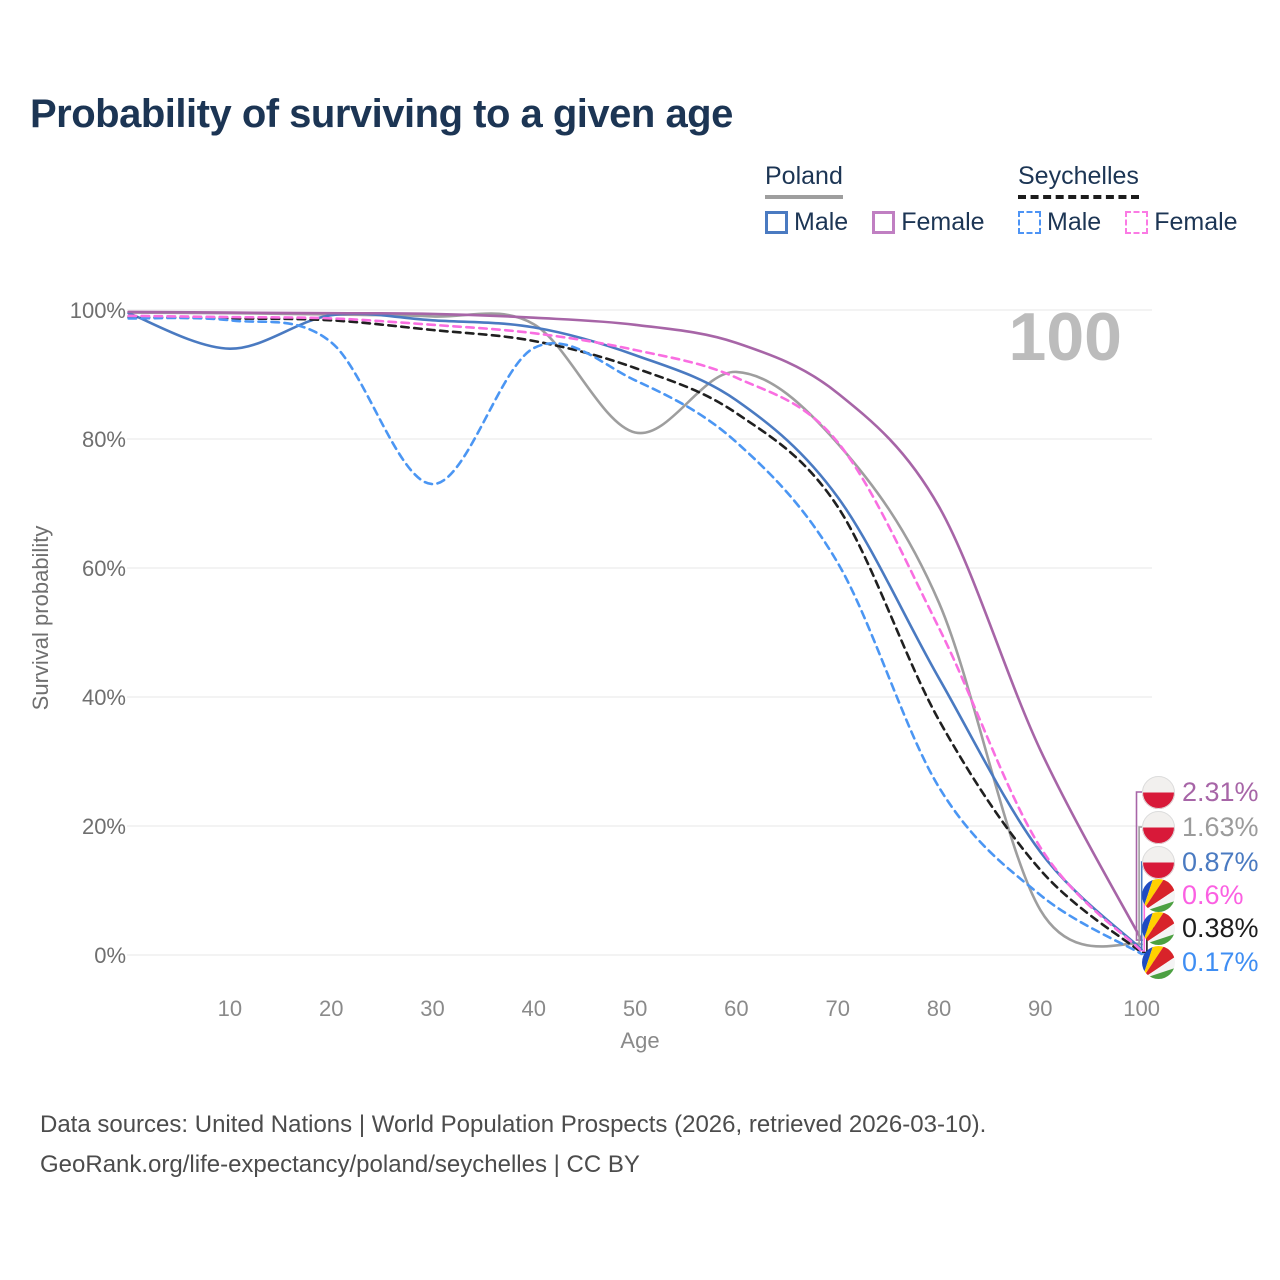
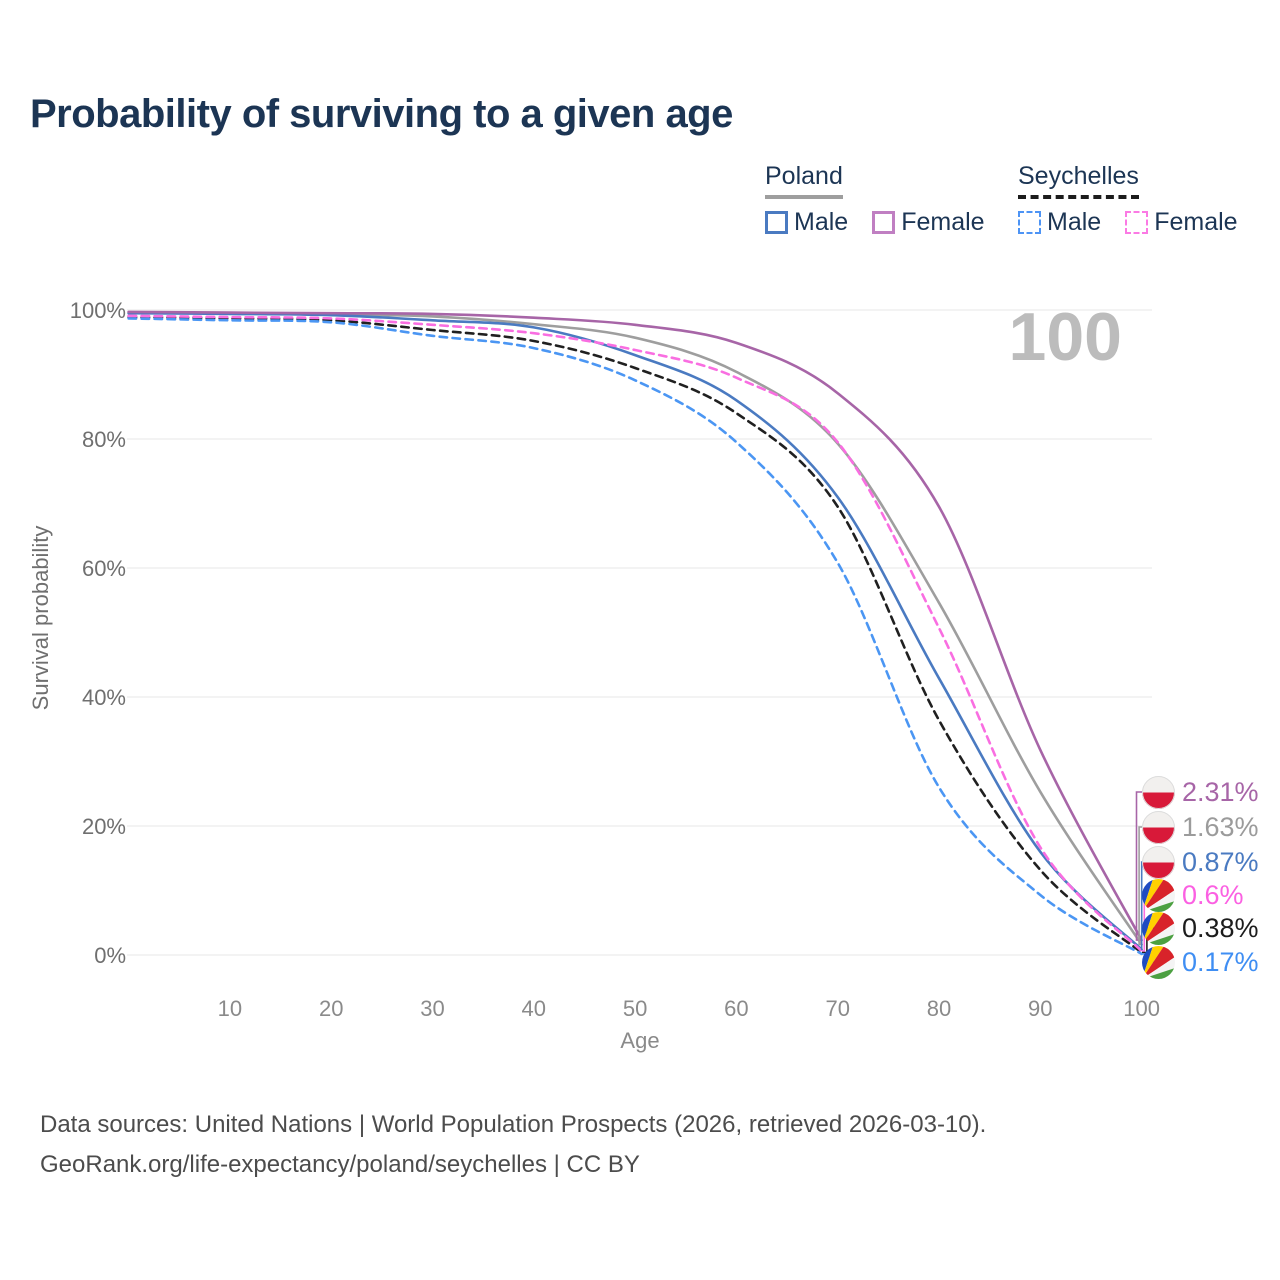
Poland Male/10: 94% -> 99%
Seychelles Male/20: 95% -> 98%
Seychelles Male/30: 73% -> 96%
Poland/50: 81% -> 96%
Poland/90: 7% -> 25%
